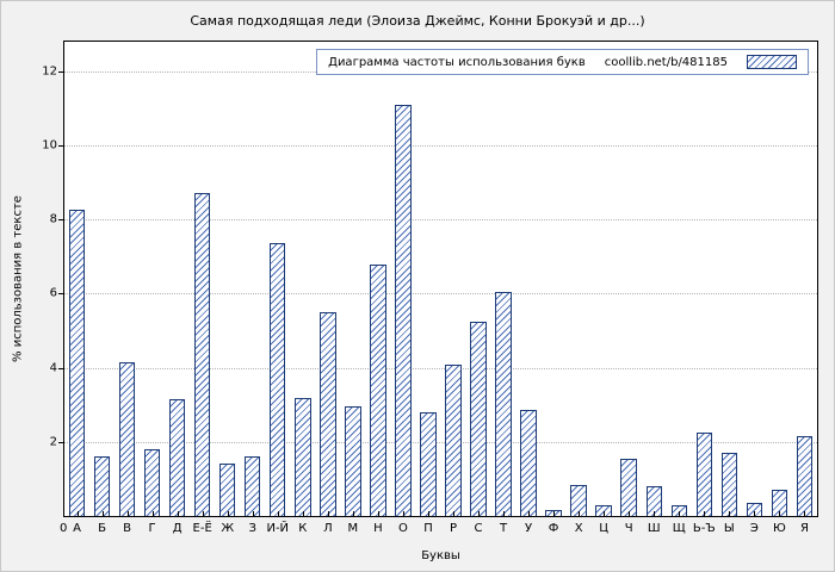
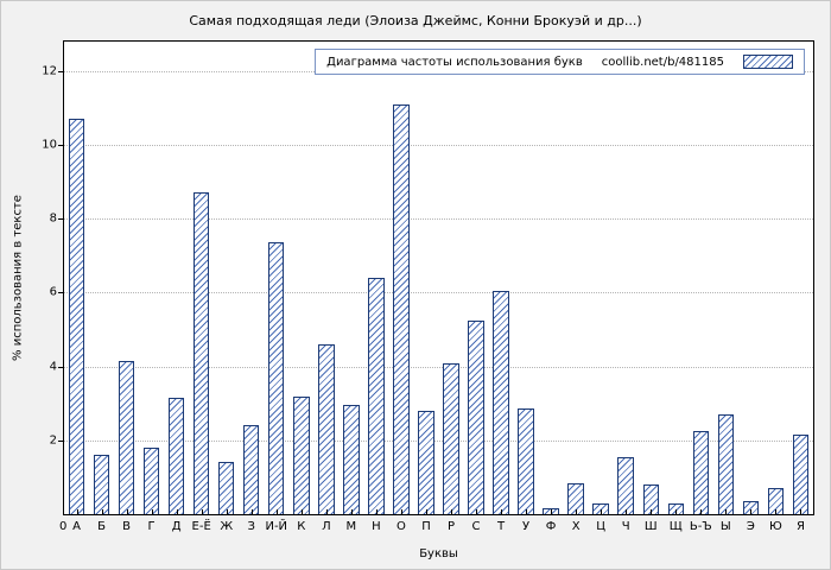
А: 8.2 -> 10.7
З: 1.6 -> 2.4
Л: 5.5 -> 4.6
Н: 6.8 -> 6.4
Ы: 1.7 -> 2.7
